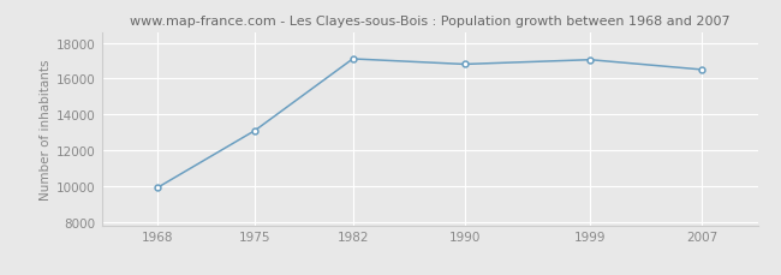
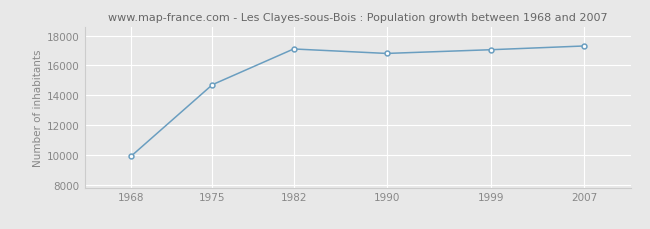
1975: 13100 -> 14700
2007: 16500 -> 17300
